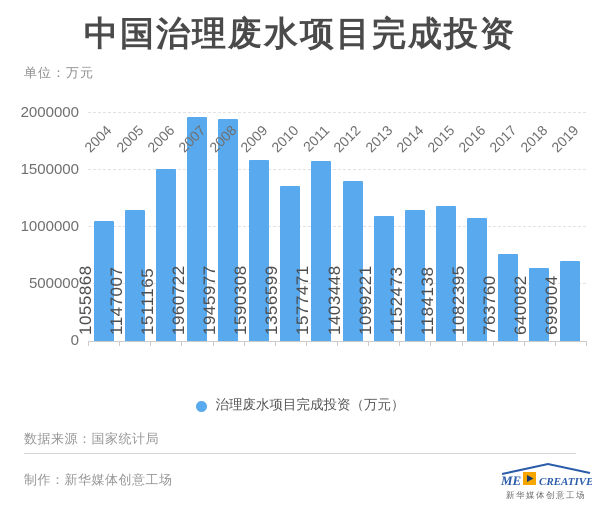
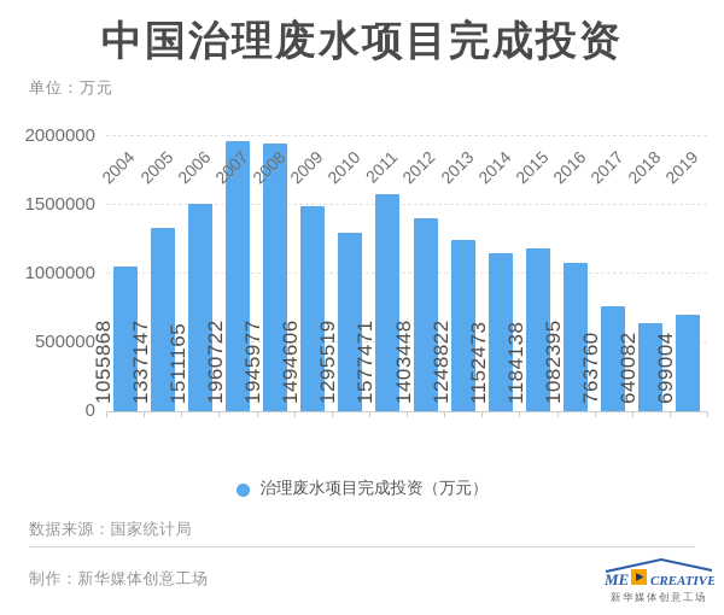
2005: 1147007 -> 1337147
2009: 1590308 -> 1494606
2010: 1356599 -> 1295519
2013: 1099221 -> 1248822
